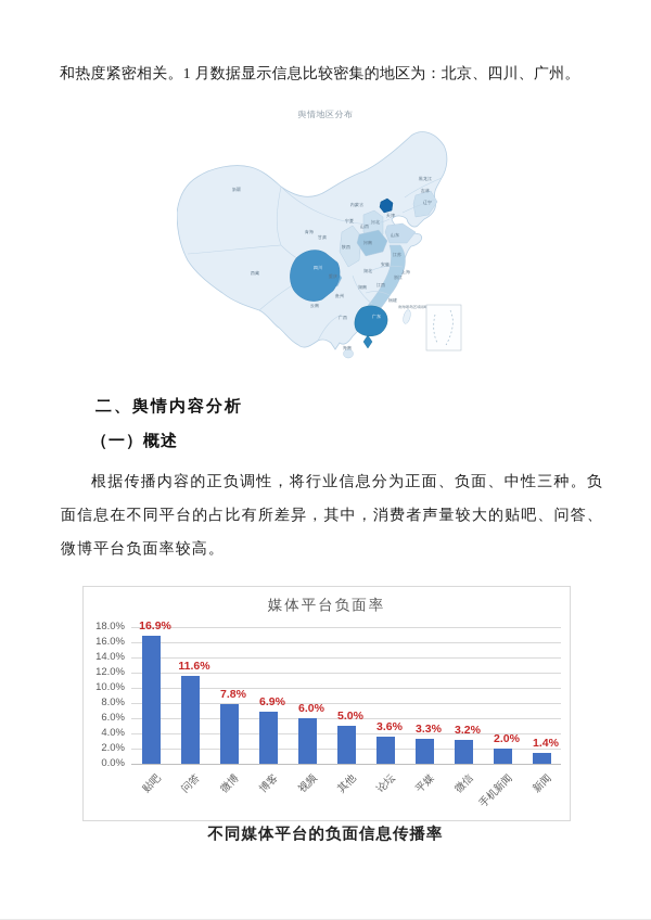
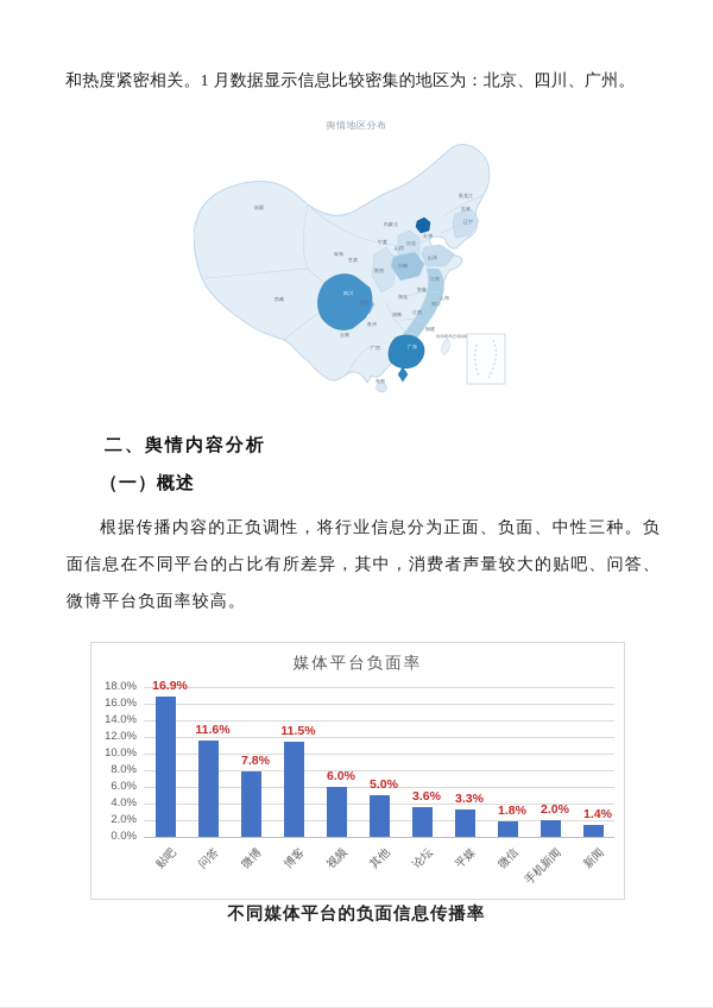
博客: 6.9% -> 11.5%
微信: 3.2% -> 1.8%
